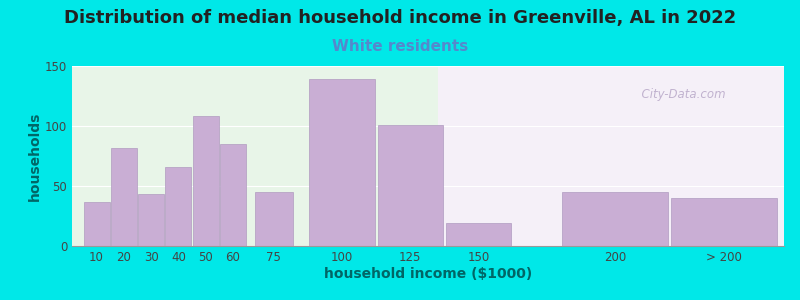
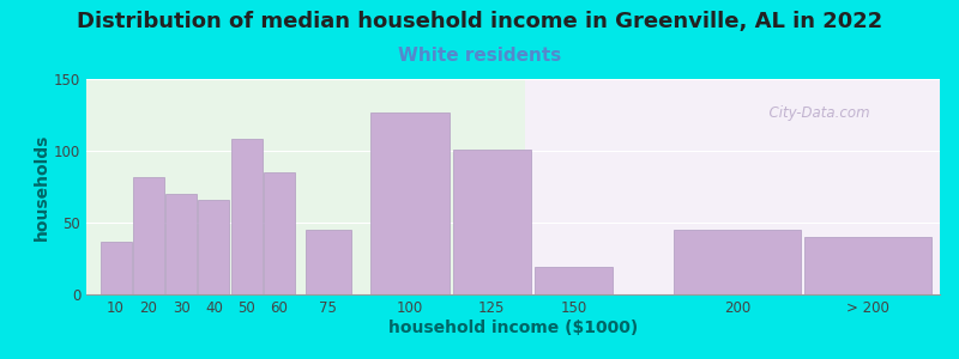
30: 43 -> 70
100: 139 -> 127
